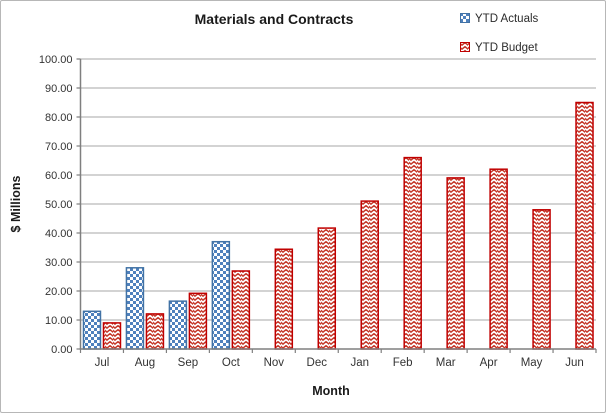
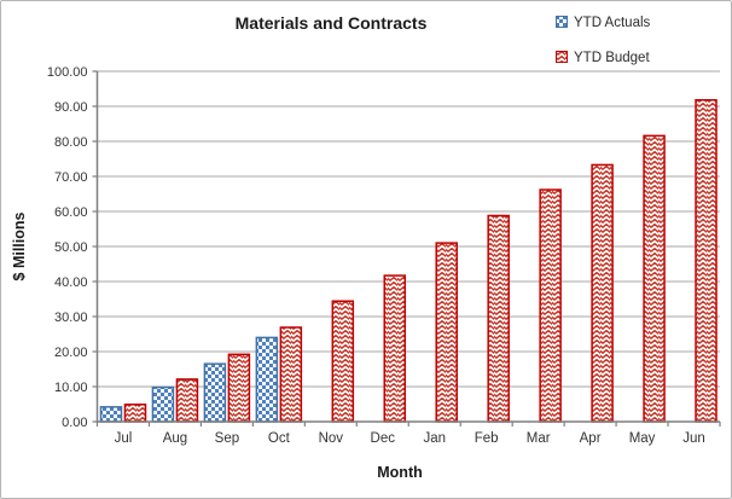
YTD Actuals/Jul: 13 -> 4
YTD Budget/Jul: 9 -> 5
YTD Actuals/Aug: 28 -> 10
YTD Actuals/Oct: 37 -> 24
YTD Budget/Feb: 66 -> 59
YTD Budget/Mar: 59 -> 66
YTD Budget/Apr: 62 -> 73
YTD Budget/May: 48 -> 82
YTD Budget/Jun: 85 -> 92
